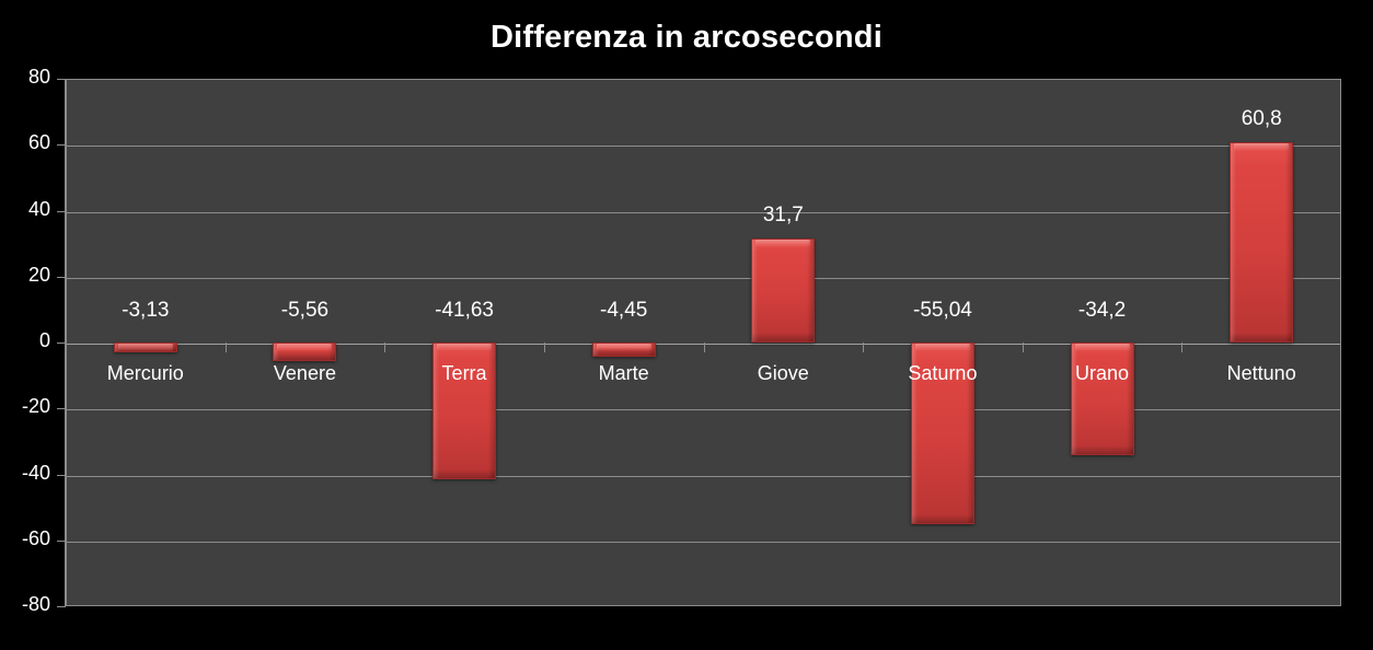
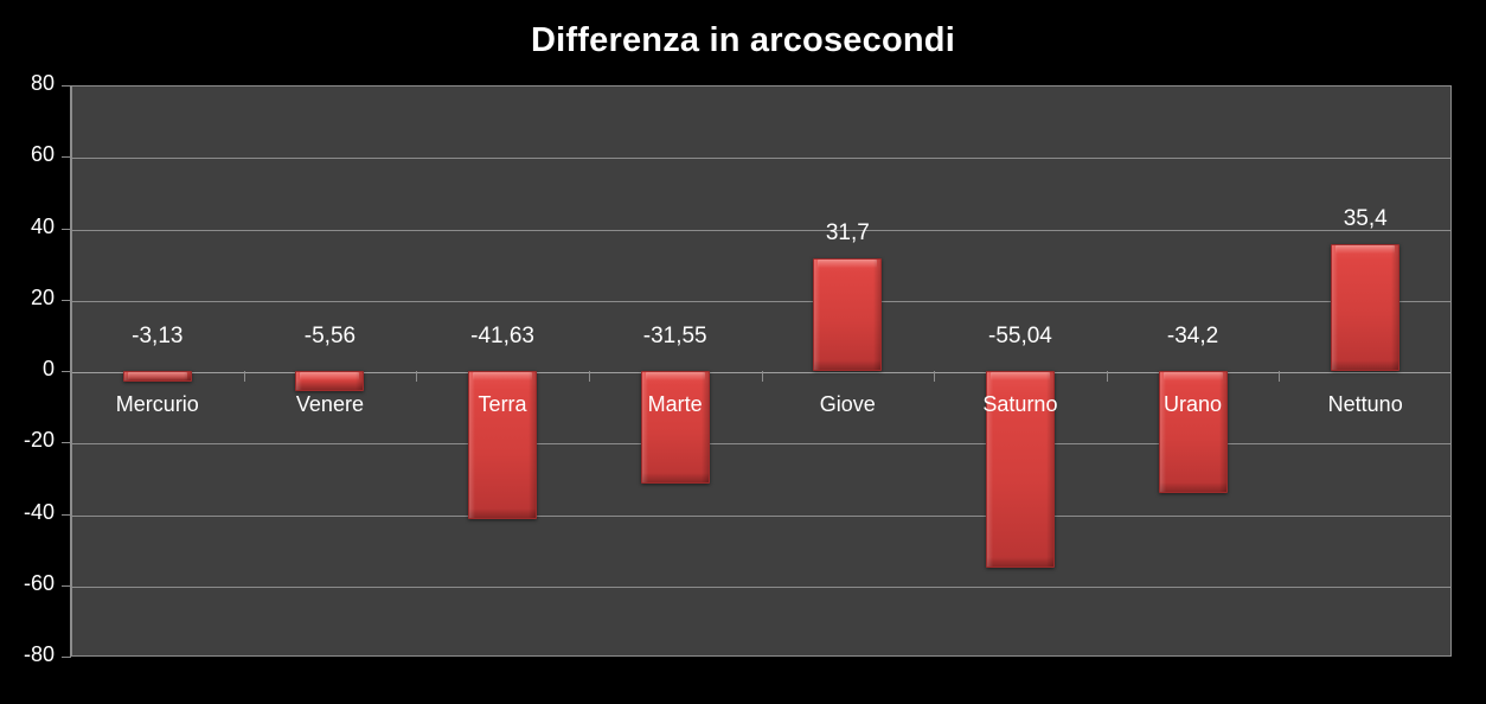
Marte: -4,45 -> -31,55
Nettuno: 60,8 -> 35,4
